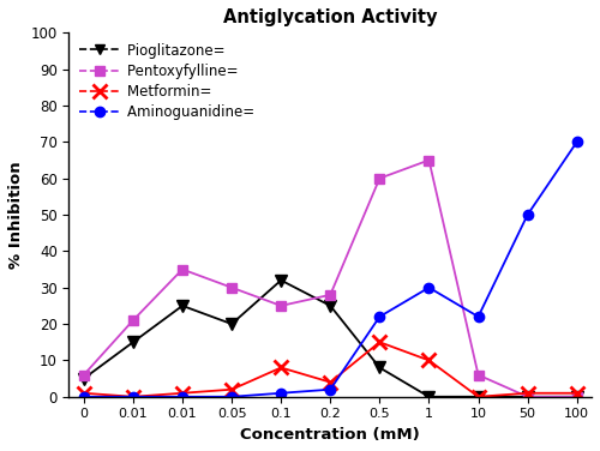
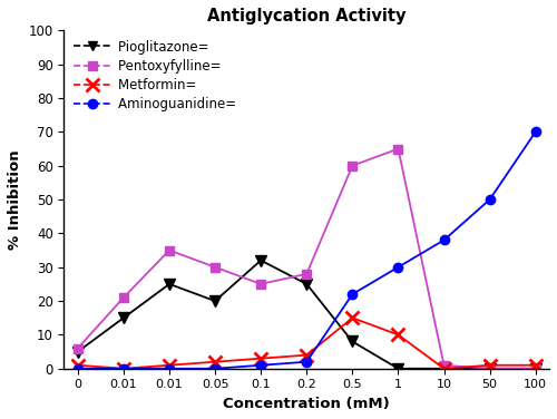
Metformin=/0.1: 8 -> 3
Pentoxyfylline=/10: 6 -> 1
Aminoguanidine=/10: 22 -> 38
